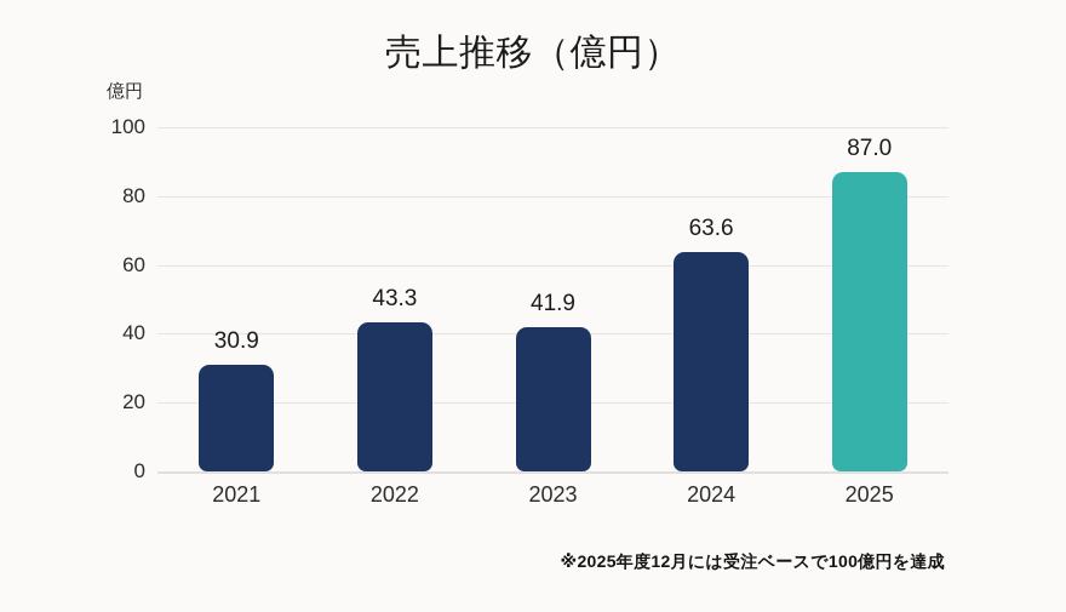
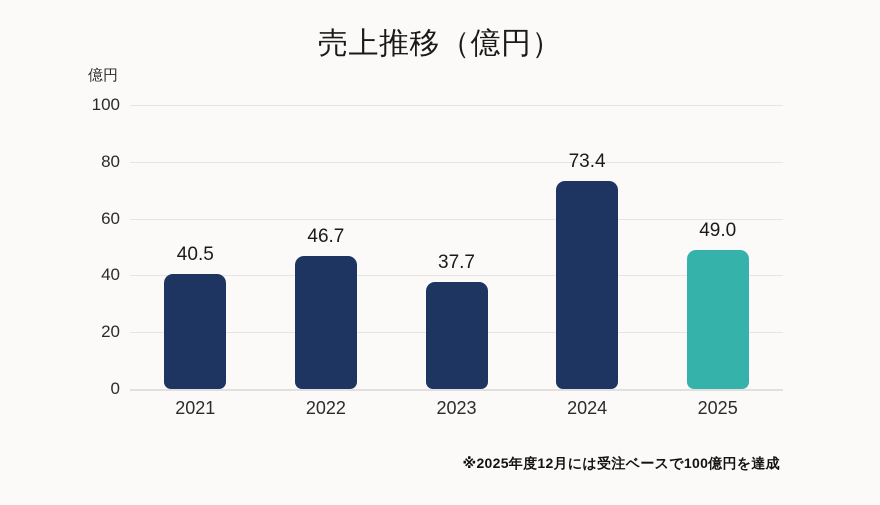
2021: 30.9 -> 40.5
2022: 43.3 -> 46.7
2023: 41.9 -> 37.7
2024: 63.6 -> 73.4
2025: 87.0 -> 49.0
